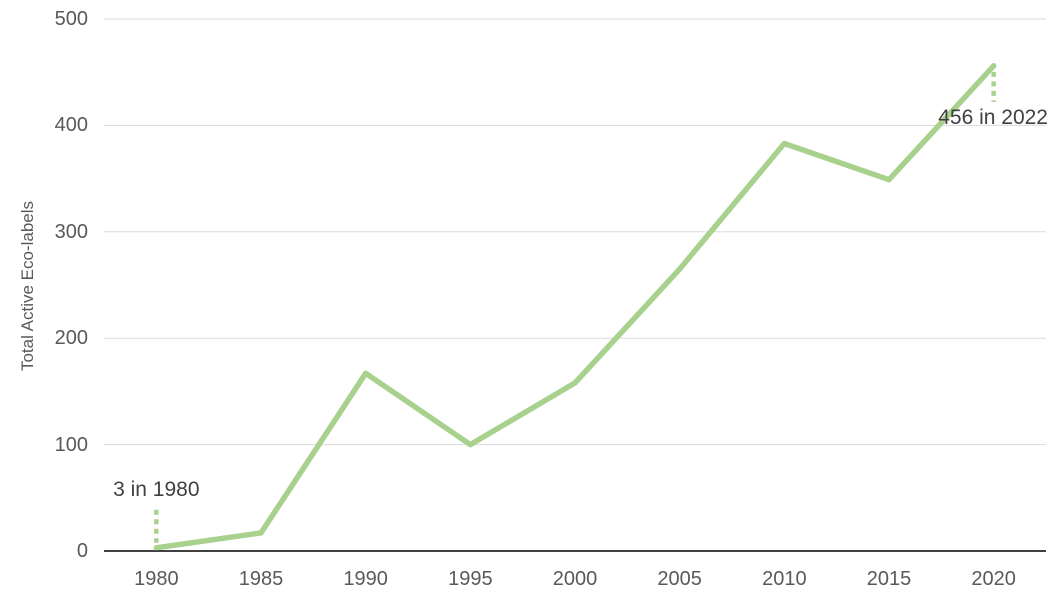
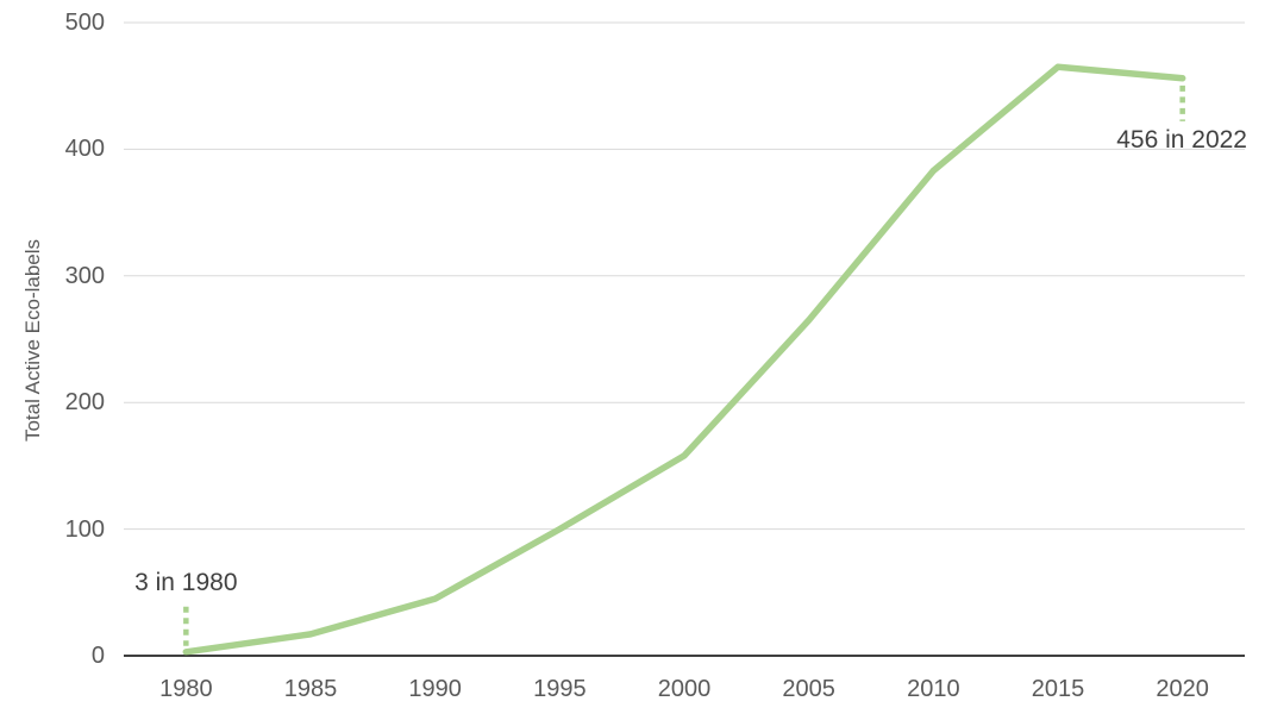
1990: 167 -> 45
2015: 349 -> 465
